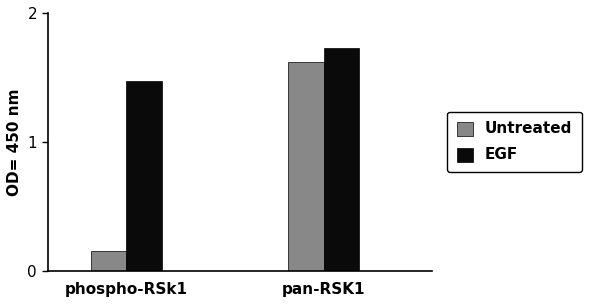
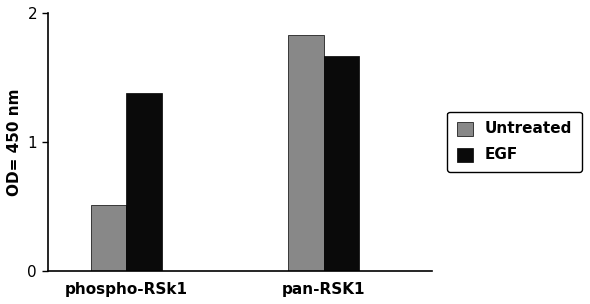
Untreated/phospho-RSk1: 0.15 -> 0.51
EGF/phospho-RSk1: 1.47 -> 1.38
Untreated/pan-RSK1: 1.62 -> 1.83
EGF/pan-RSK1: 1.73 -> 1.67
